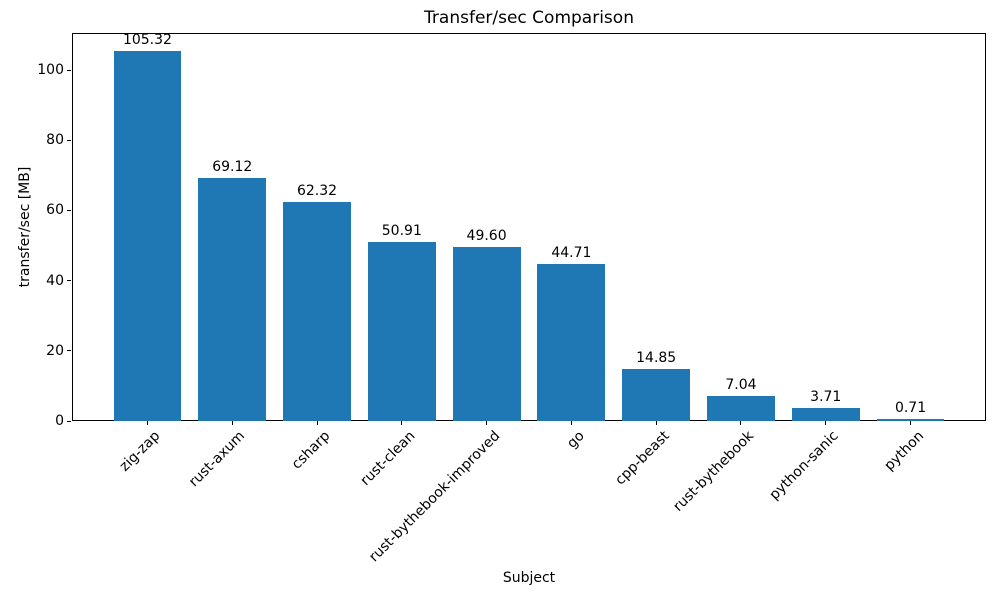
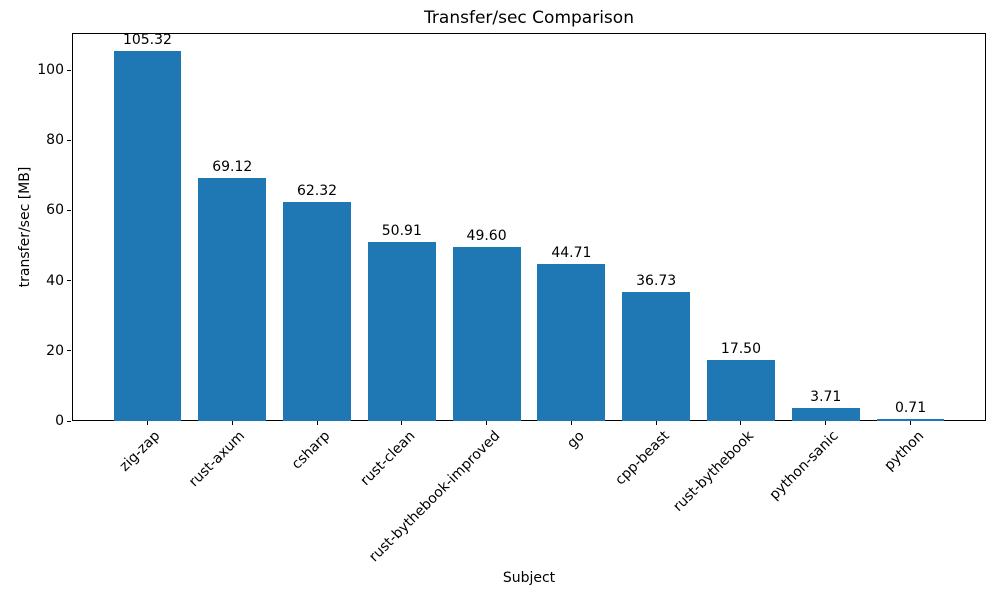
cpp-beast: 14.85 -> 36.73
rust-bythebook: 7.04 -> 17.50
